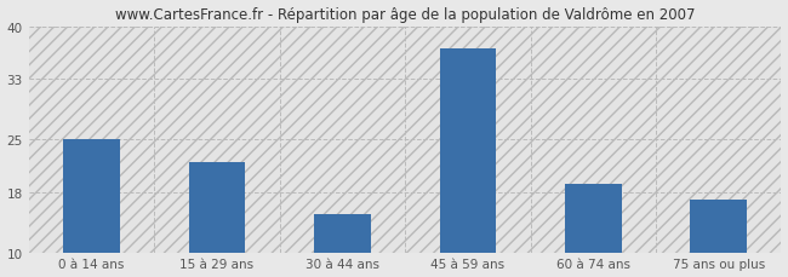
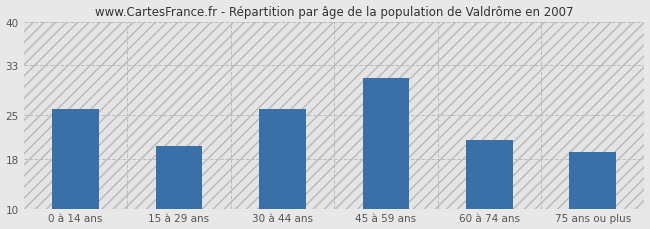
0 à 14 ans: 25 -> 26
15 à 29 ans: 22 -> 20
30 à 44 ans: 15 -> 26
45 à 59 ans: 37 -> 31
60 à 74 ans: 19 -> 21
75 ans ou plus: 17 -> 19
